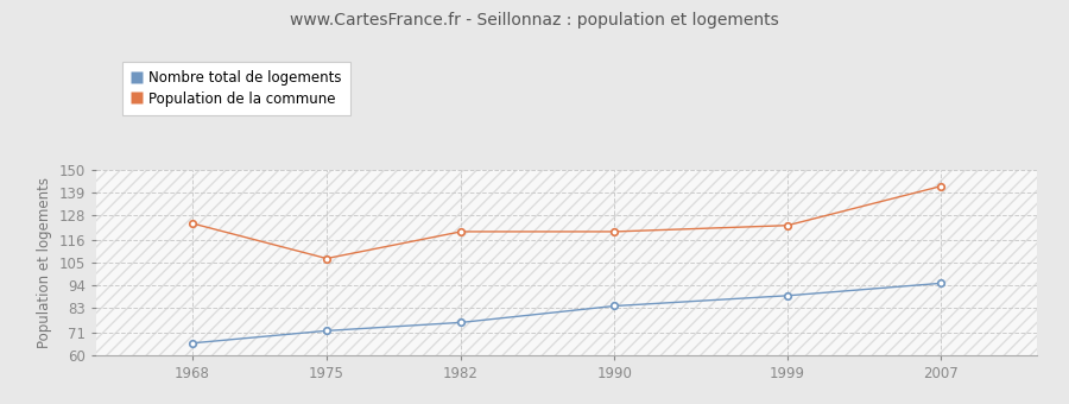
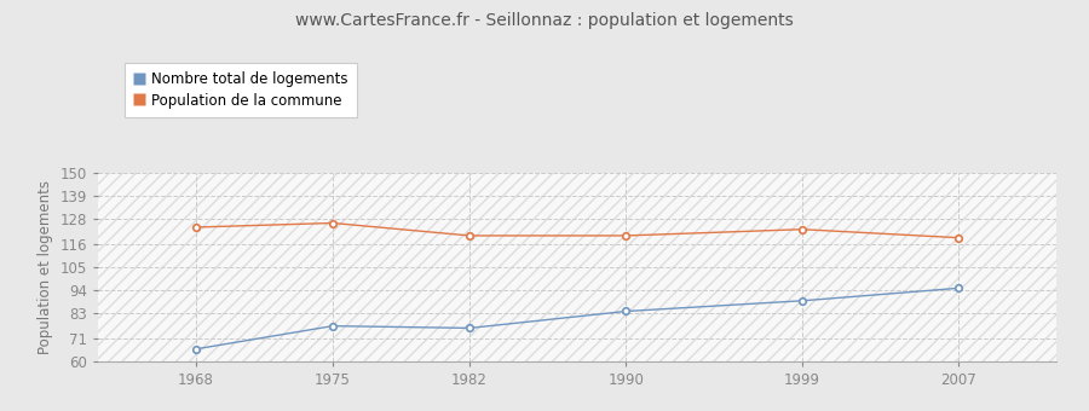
Nombre total de logements/1975: 72 -> 77
Population de la commune/1975: 107 -> 126
Population de la commune/2007: 142 -> 119
